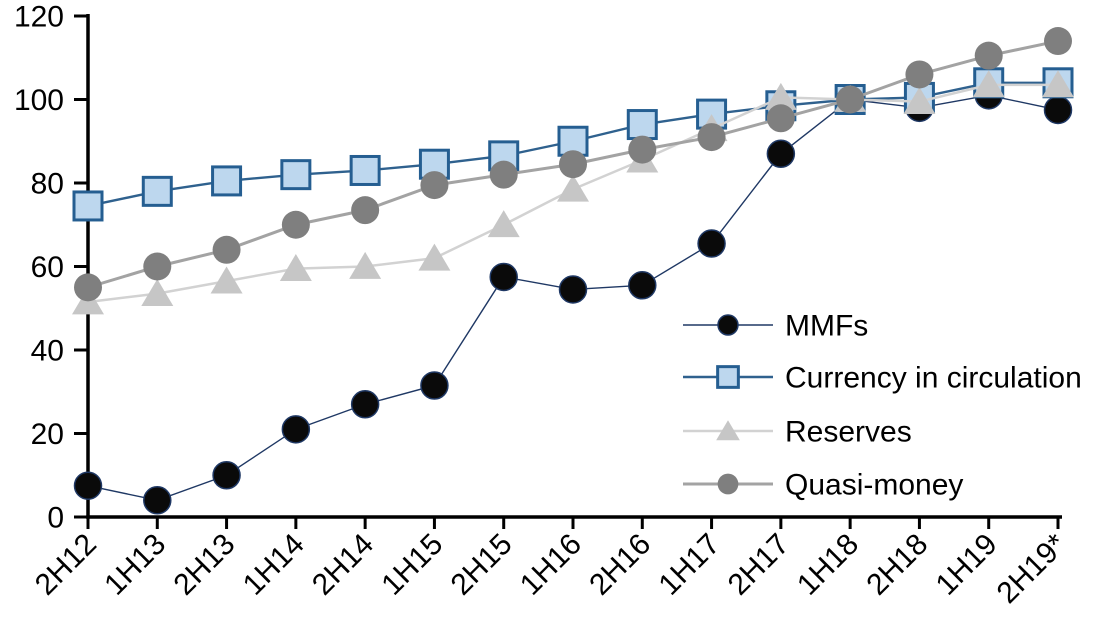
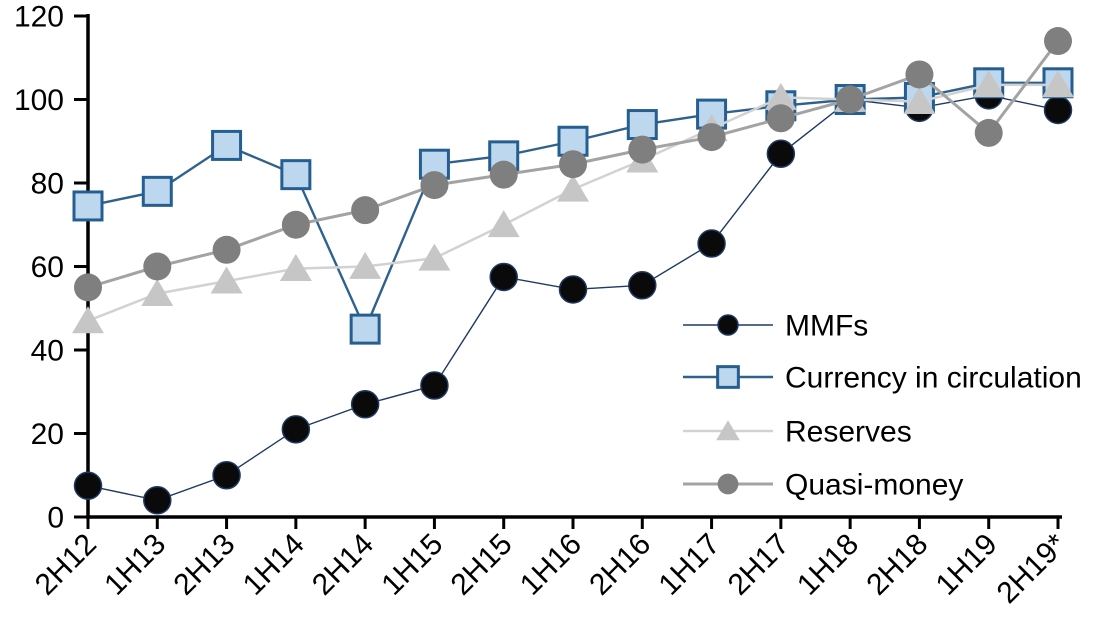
Reserves/2H12: 52 -> 47
Currency in circulation/2H13: 80 -> 89
Currency in circulation/2H14: 83 -> 45
Quasi-money/1H19: 110 -> 92
